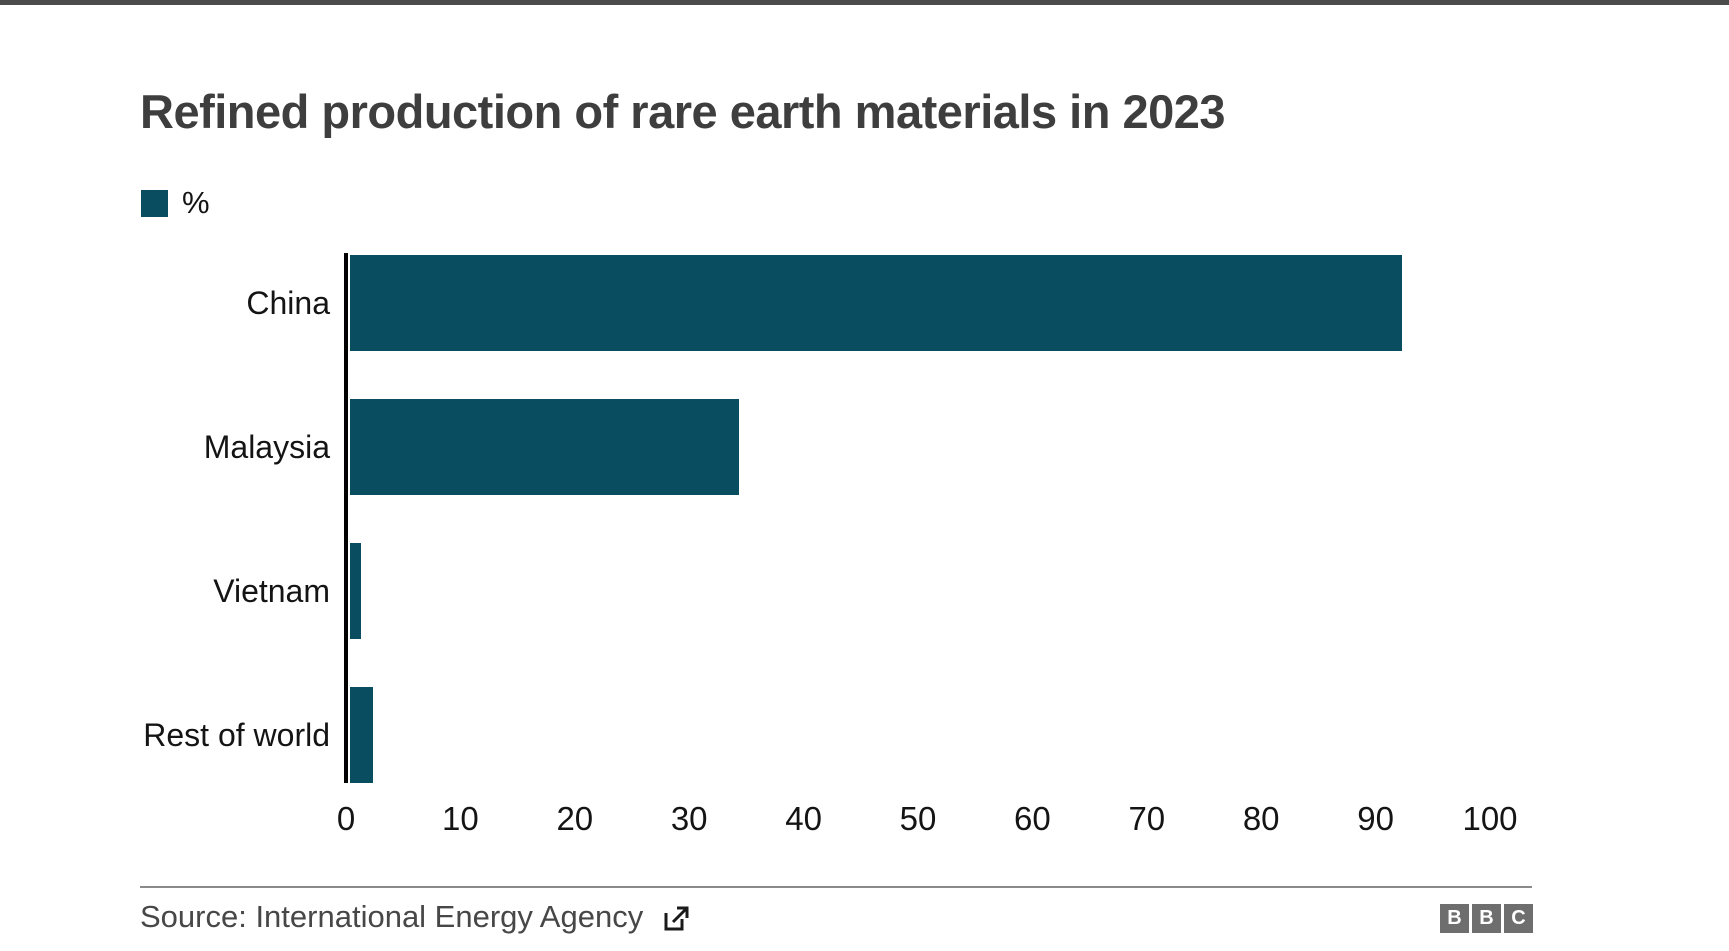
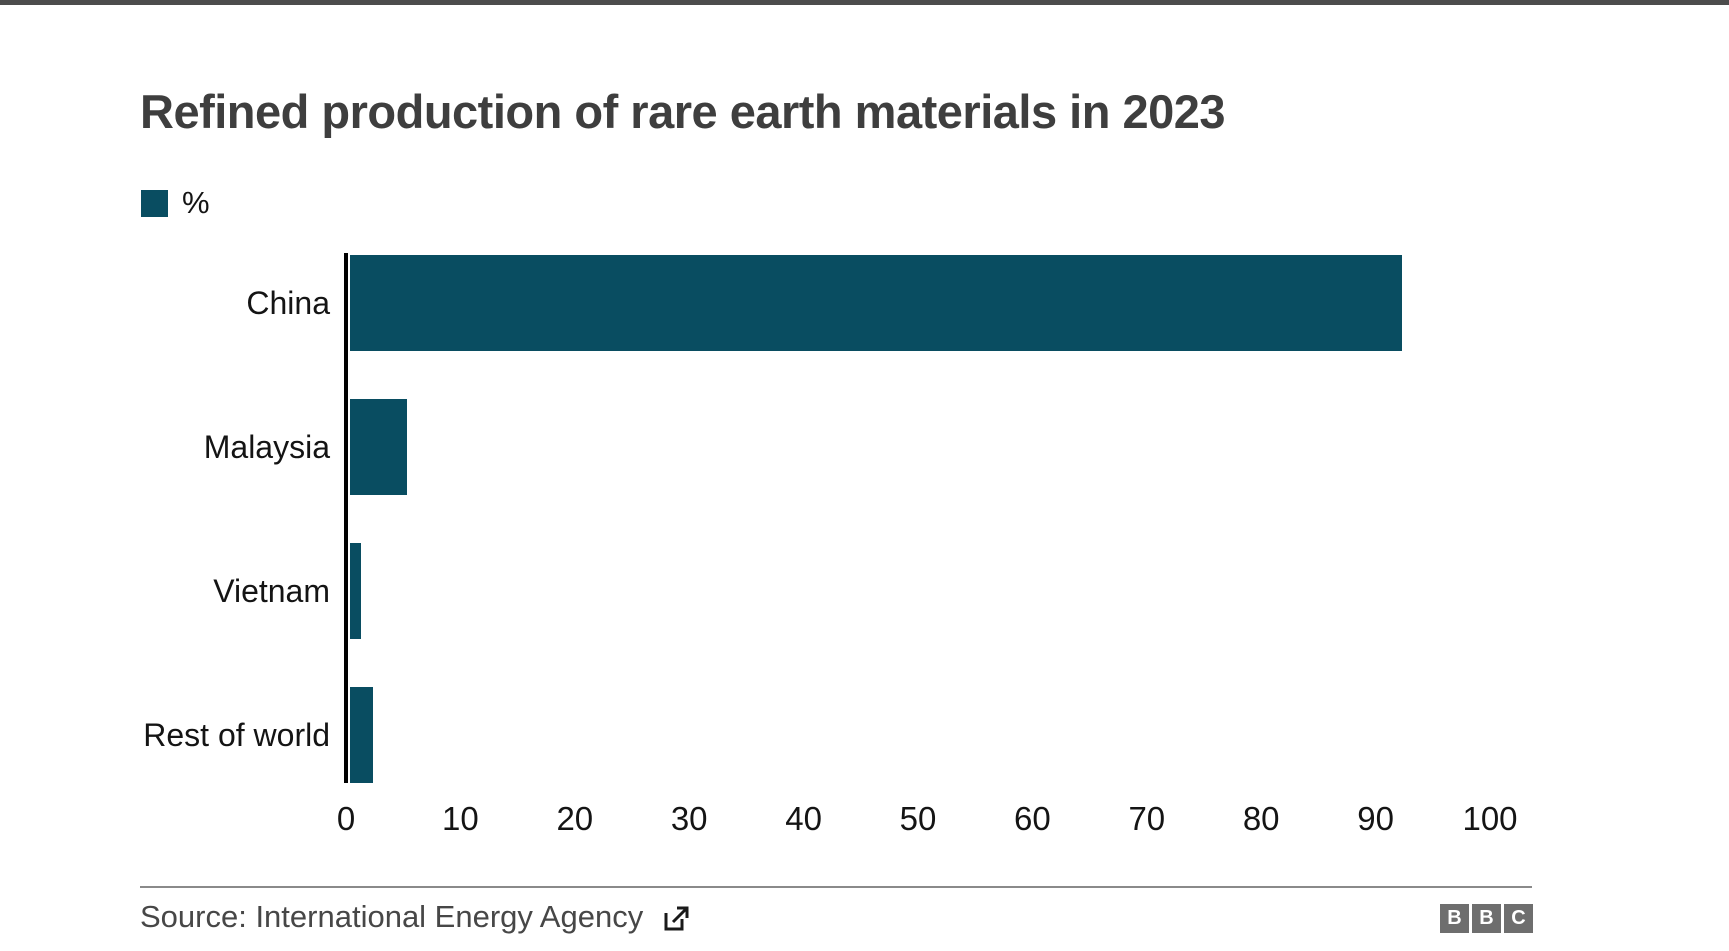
Malaysia: 34 -> 5
